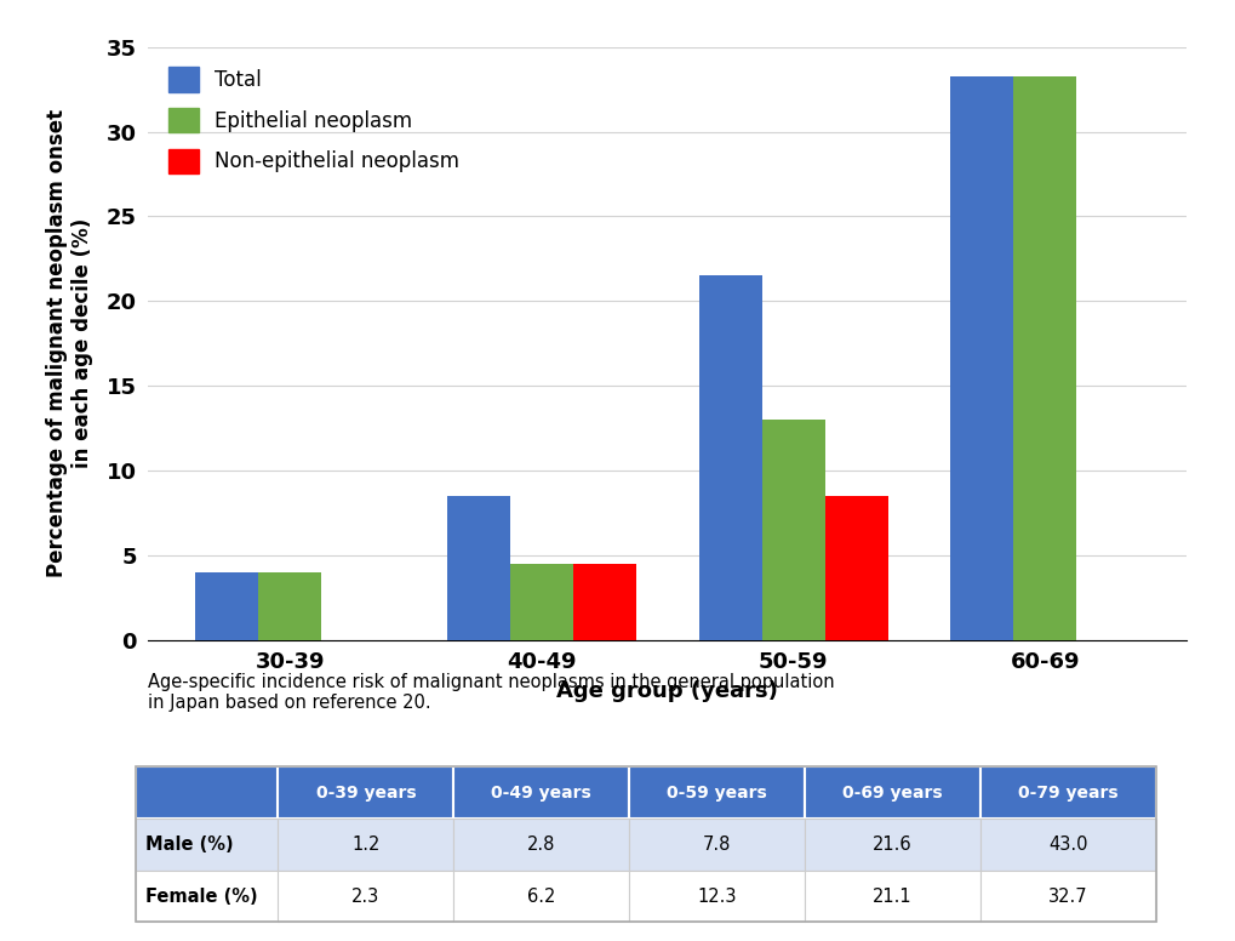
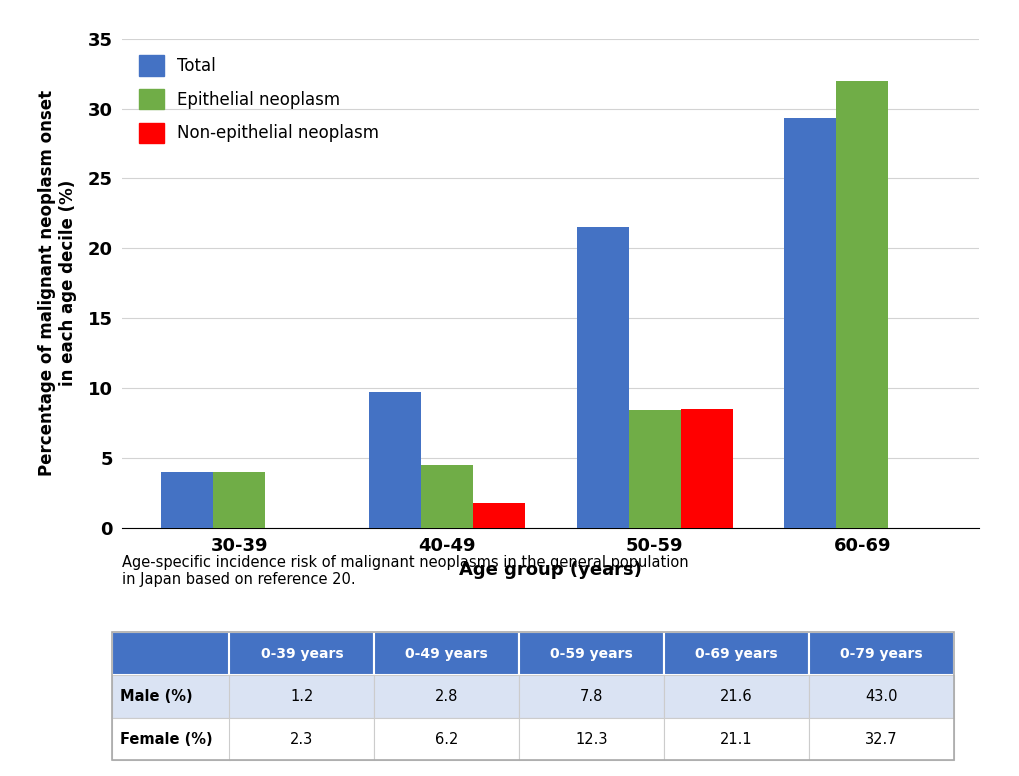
Total/40-49: 8.5 -> 9.7
Non-epithelial neoplasm/40-49: 4.5 -> 1.8
Epithelial neoplasm/50-59: 13.0 -> 8.4
Total/60-69: 33.3 -> 29.3
Epithelial neoplasm/60-69: 33.3 -> 32.0
